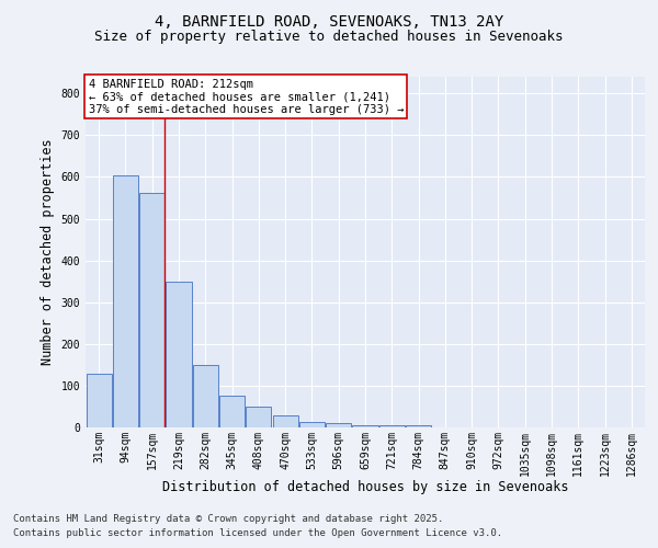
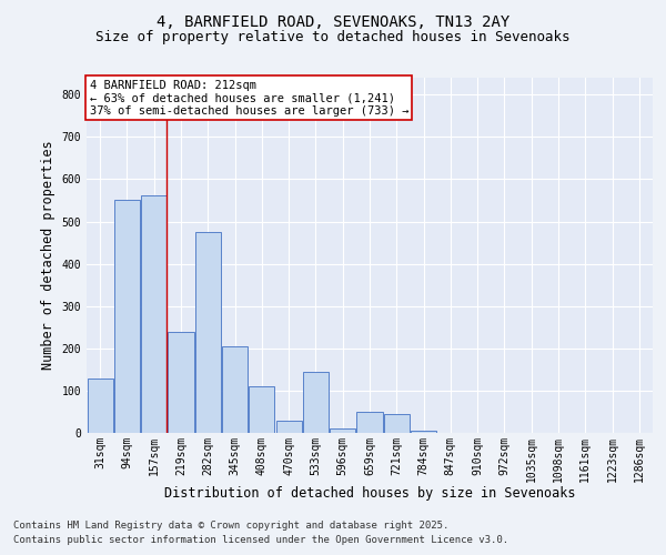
94sqm: 605 -> 550
219sqm: 350 -> 240
282sqm: 150 -> 475
345sqm: 75 -> 205
408sqm: 50 -> 110
533sqm: 13 -> 145
659sqm: 5 -> 50
721sqm: 5 -> 45
